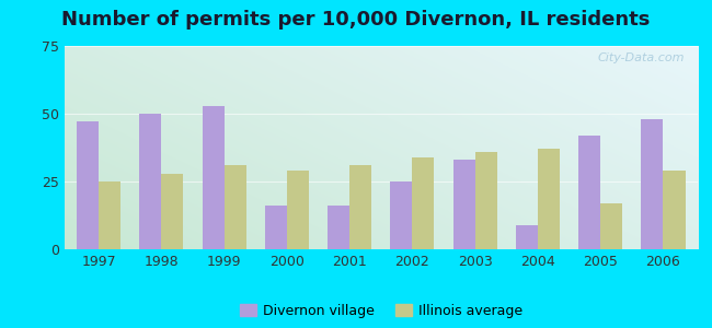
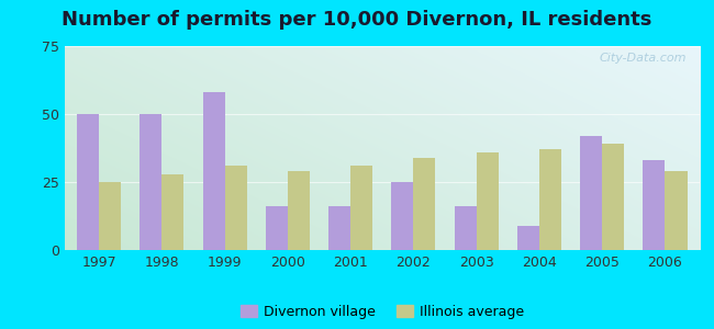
Divernon village/1997: 47 -> 50
Divernon village/1999: 53 -> 58
Divernon village/2003: 33 -> 16
Illinois average/2005: 17 -> 39
Divernon village/2006: 48 -> 33
